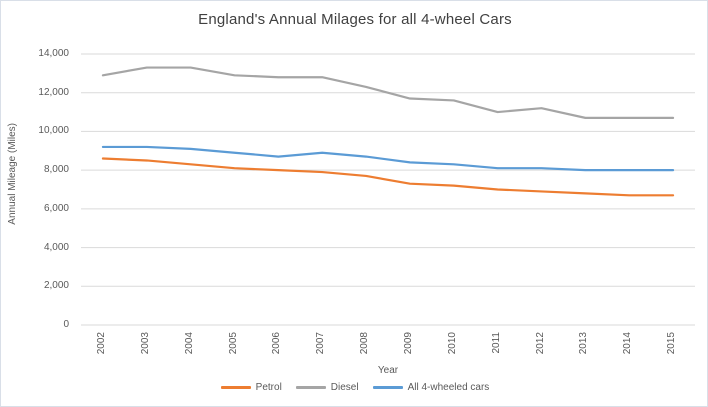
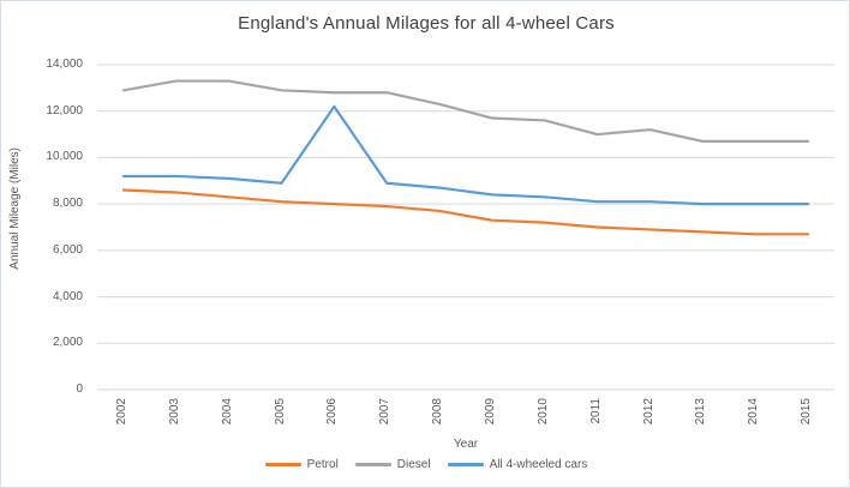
All 4-wheeled cars/2006: 8700 -> 12200
